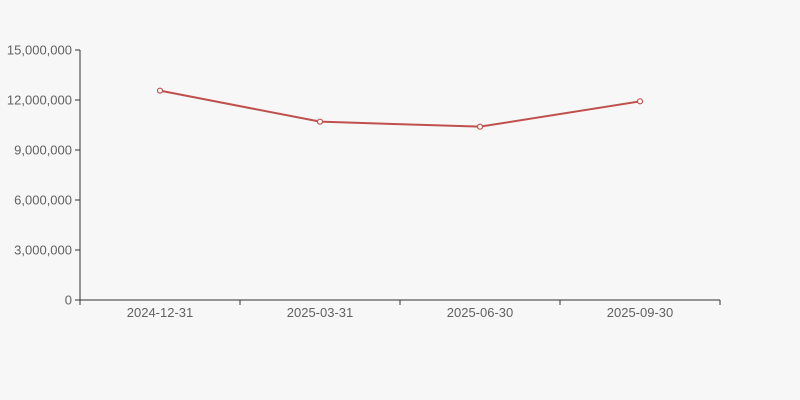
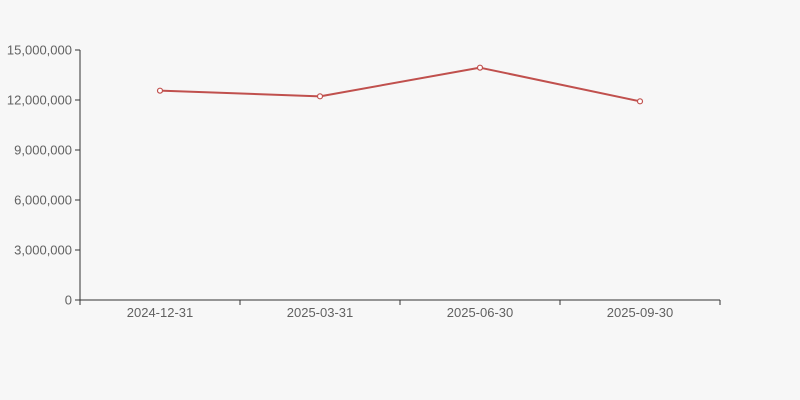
2025-03-31: 10700000 -> 12200000
2025-06-30: 10400000 -> 13900000
